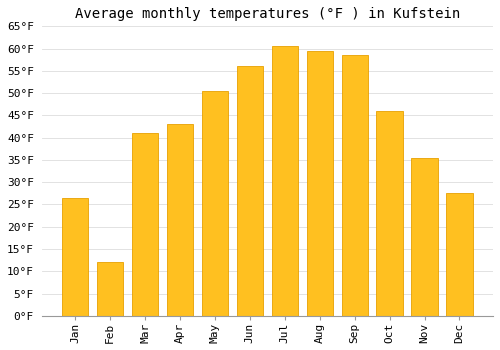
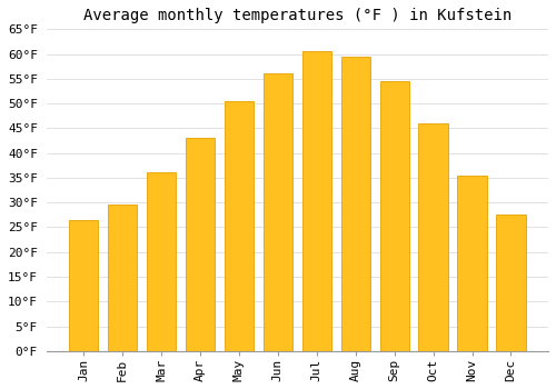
Feb: 12.0°F -> 29.5°F
Mar: 41.0°F -> 36.0°F
Sep: 58.5°F -> 54.5°F
